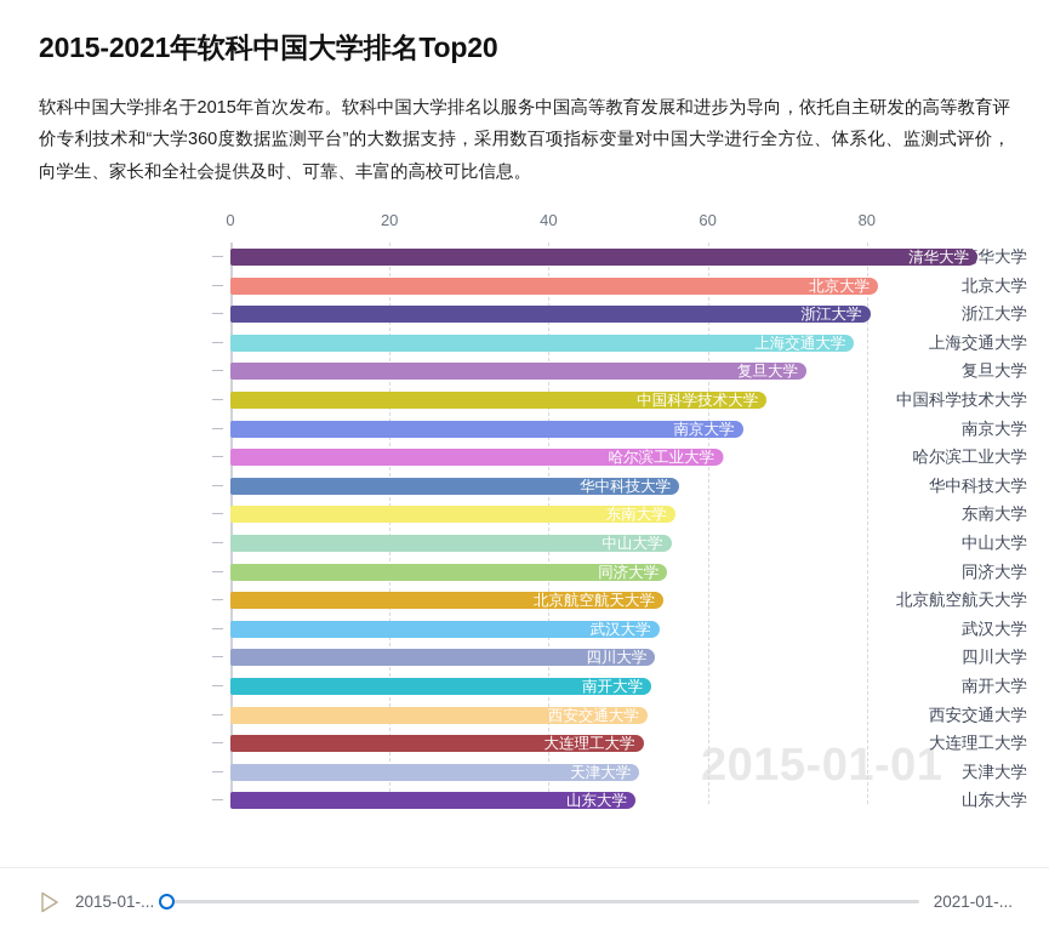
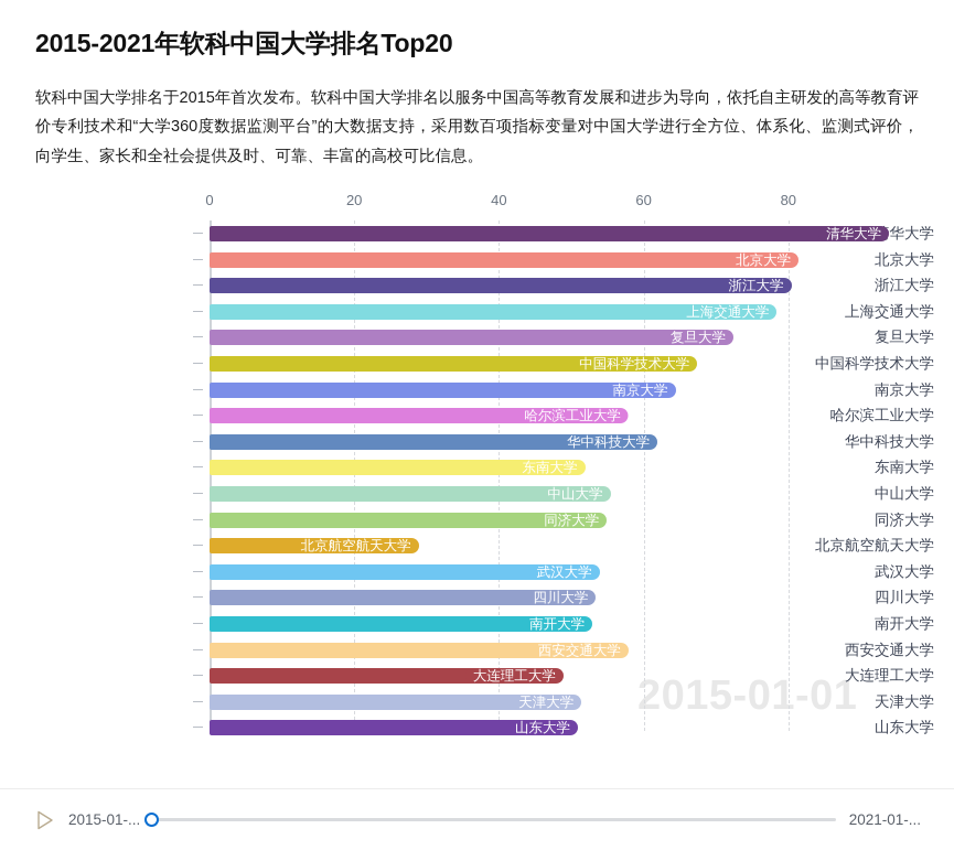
哈尔滨工业大学: 61 -> 57
华中科技大学: 56 -> 61
东南大学: 55 -> 51
北京航空航天大学: 54 -> 28
西安交通大学: 52 -> 57
大连理工大学: 51 -> 48
